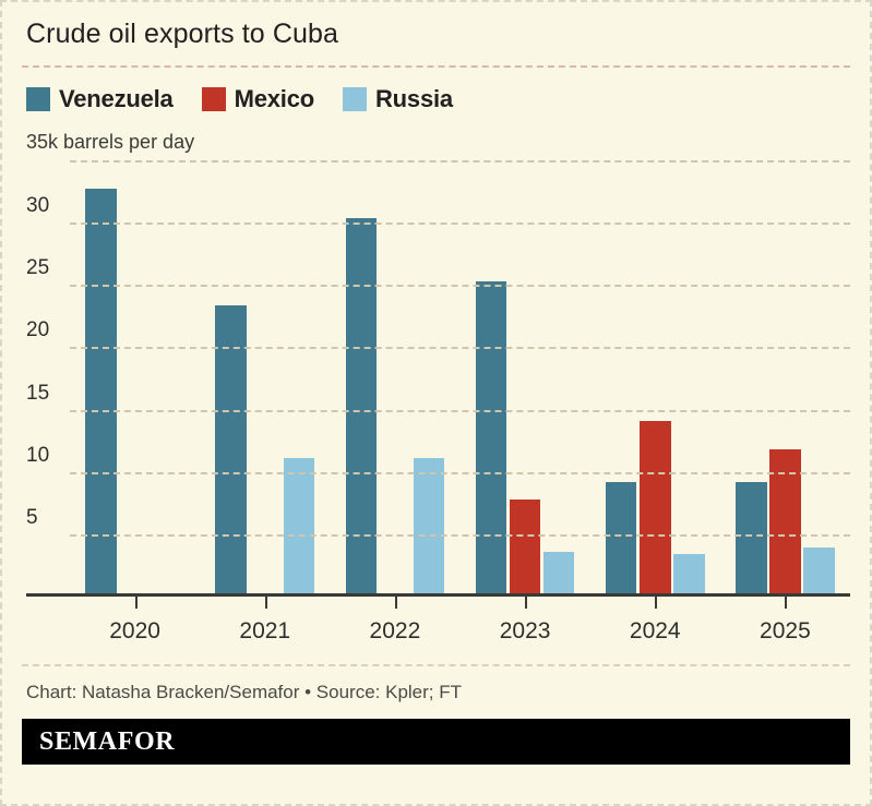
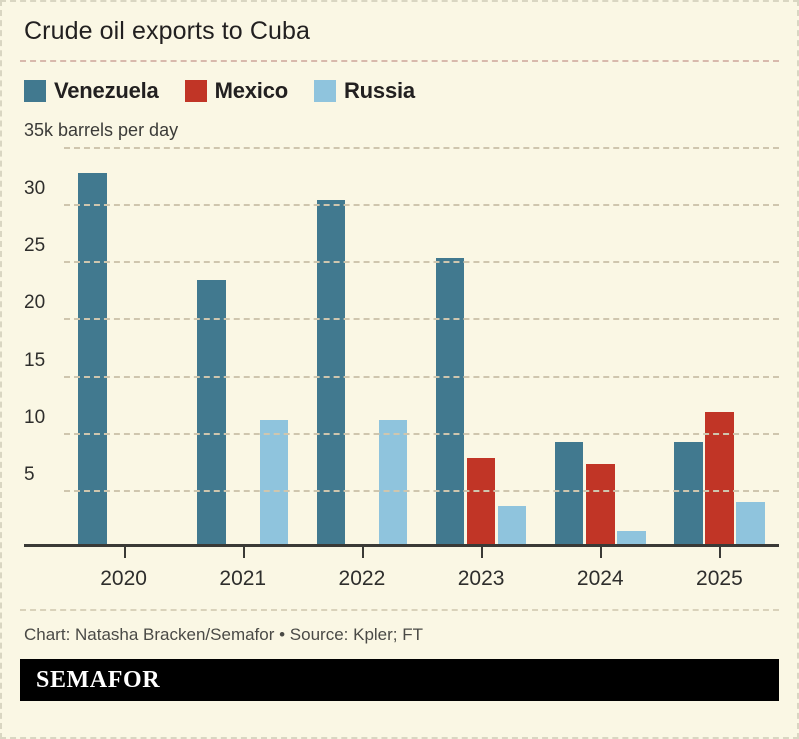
Mexico/2024: 14.1 -> 7.3
Russia/2024: 3.4 -> 1.4
